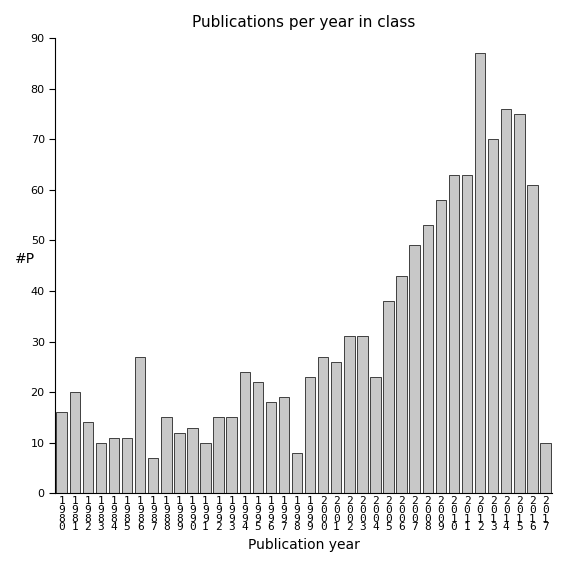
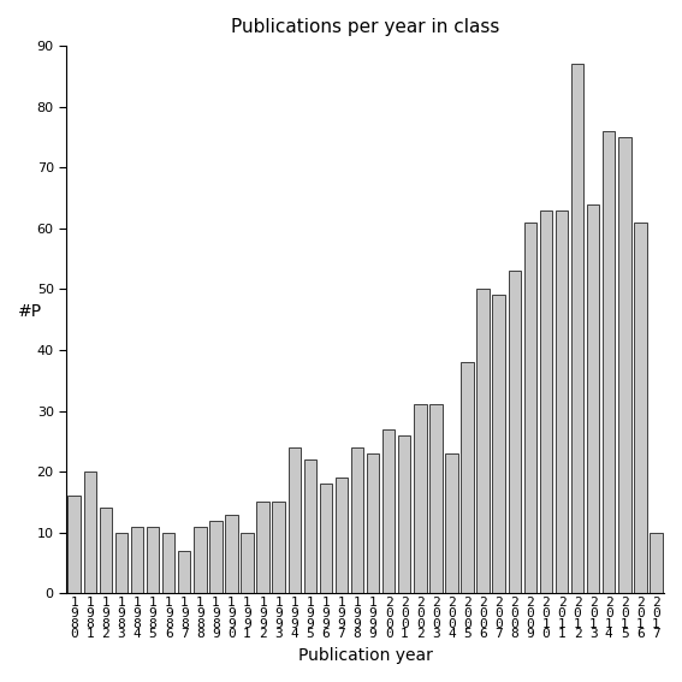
1 9 8 6: 27 -> 10
1 9 8 8: 15 -> 11
1 9 9 8: 8 -> 24
2 0 0 6: 43 -> 50
2 0 0 9: 58 -> 61
2 0 1 3: 70 -> 64
